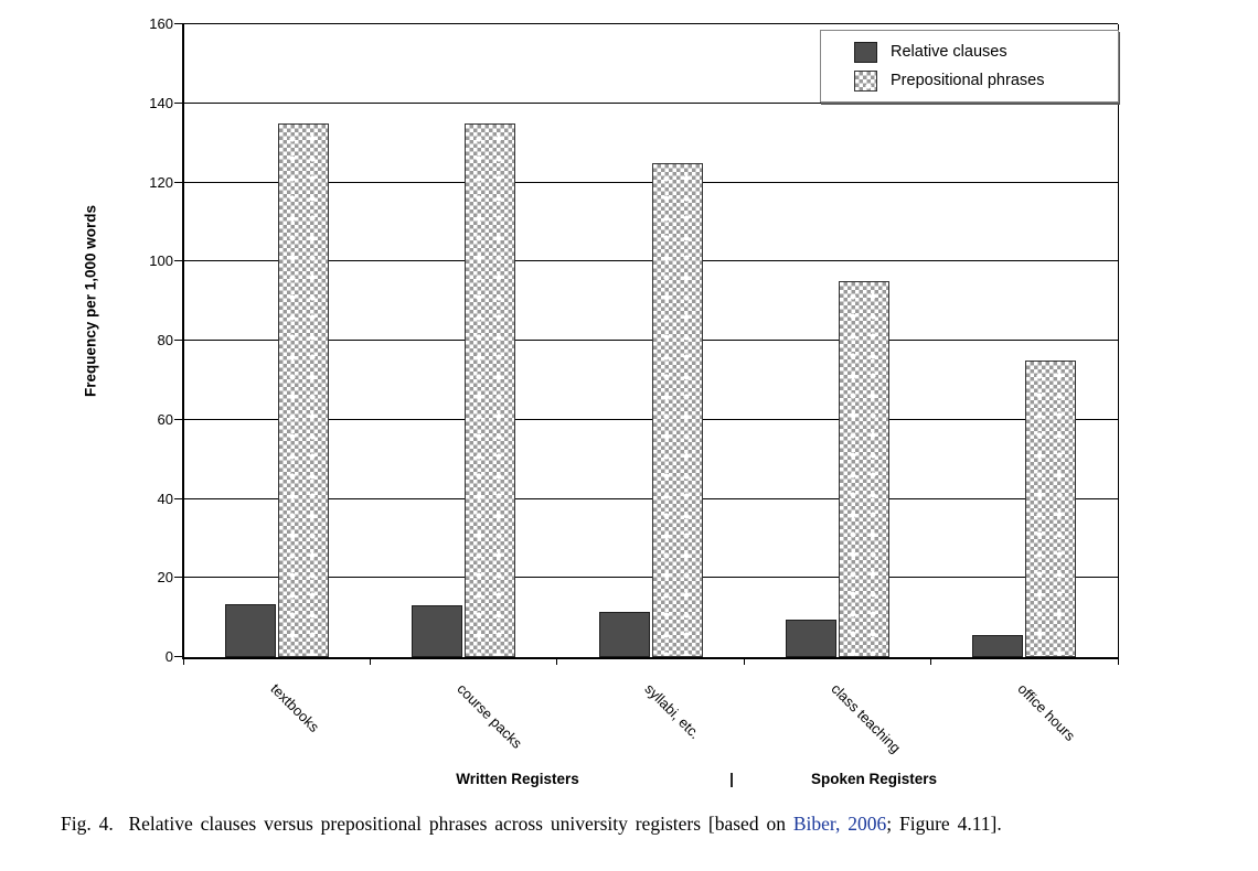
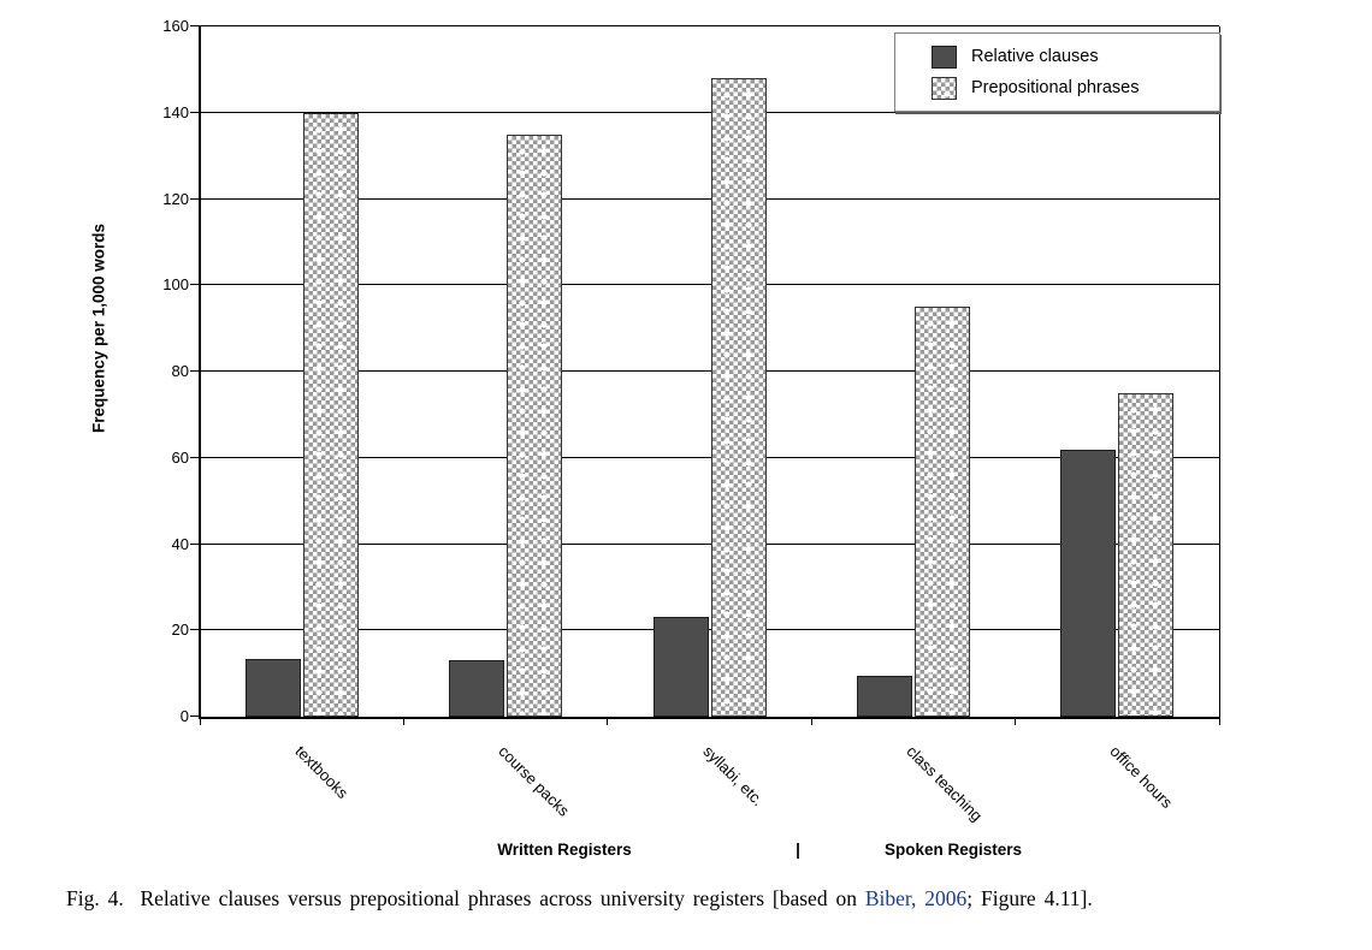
Prepositional phrases/textbooks: 135 -> 140
Relative clauses/syllabi, etc.: 12 -> 23
Prepositional phrases/syllabi, etc.: 125 -> 148
Relative clauses/office hours: 6 -> 62
